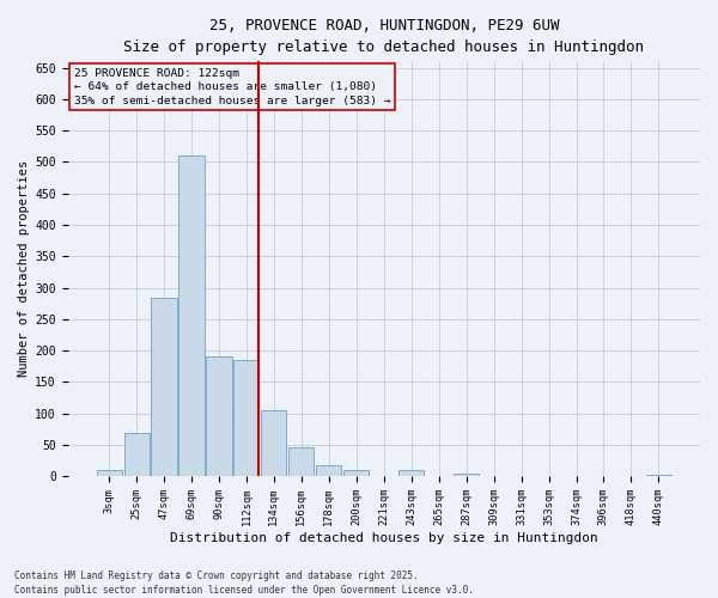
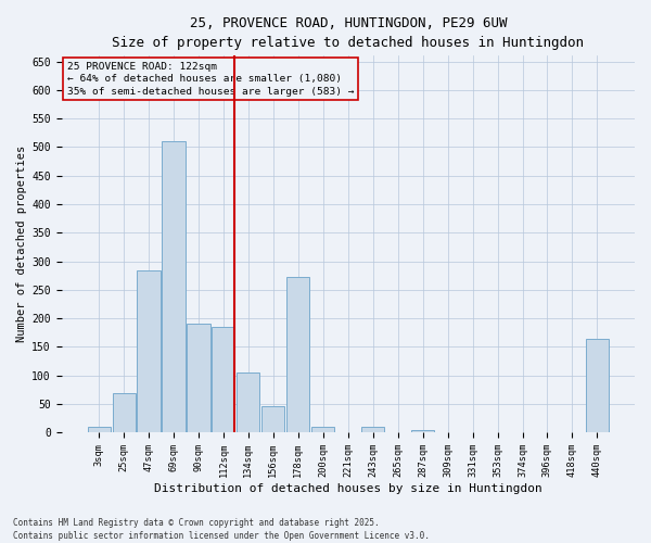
178sqm: 17 -> 272
440sqm: 3 -> 164
